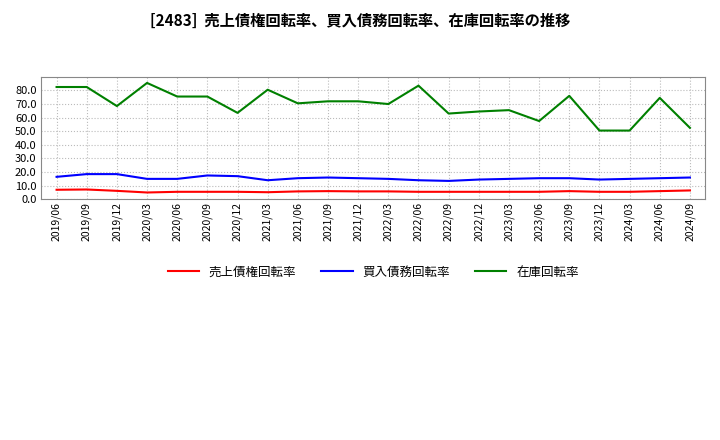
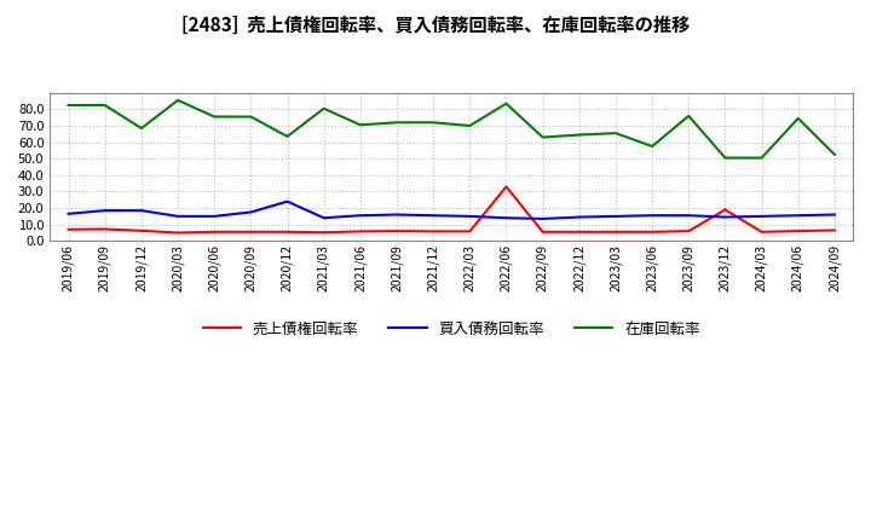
買入債務回転率/2020/12: 17 -> 24
売上債権回転率/2022/06: 6 -> 33
売上債権回転率/2023/12: 6 -> 19
